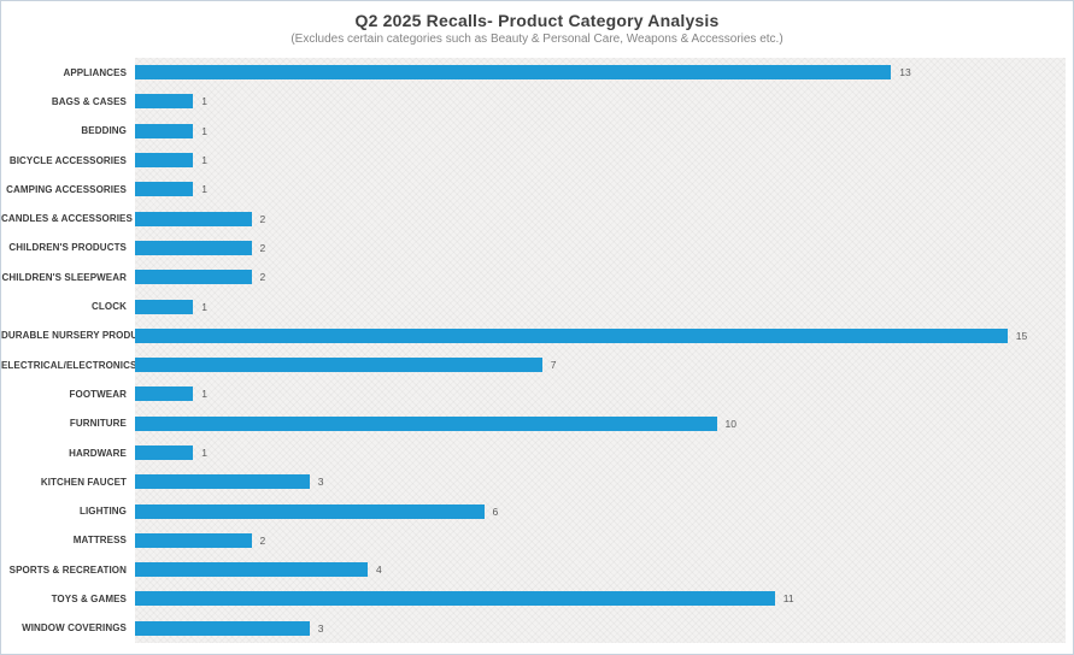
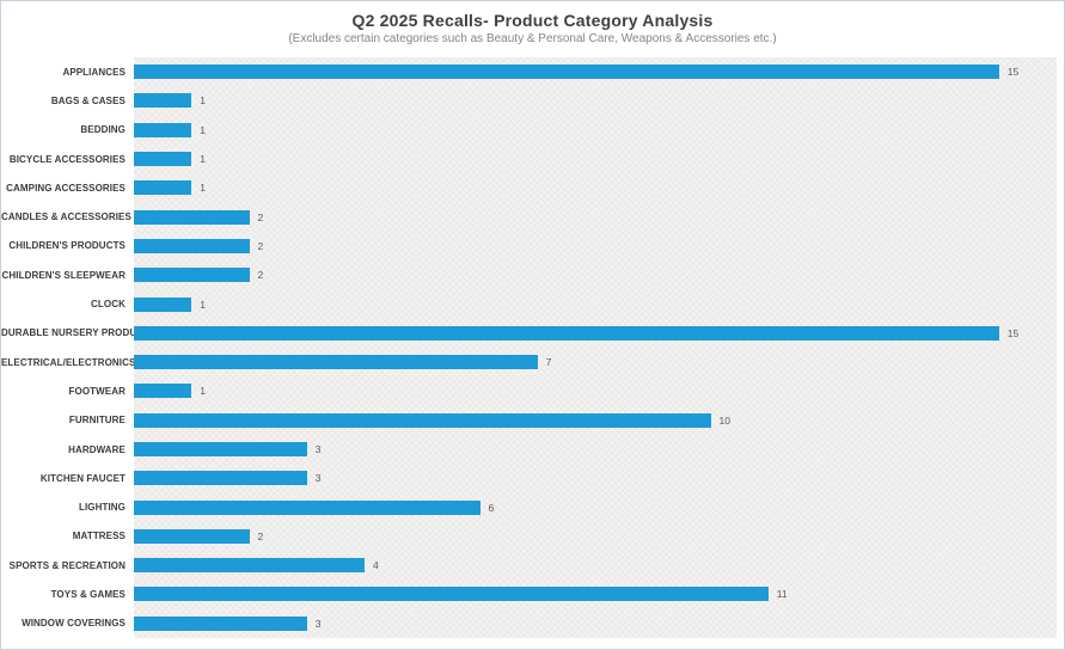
APPLIANCES: 13 -> 15
HARDWARE: 1 -> 3
